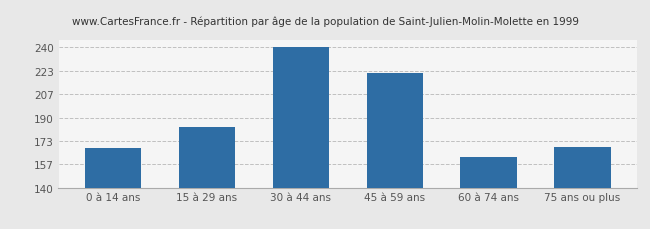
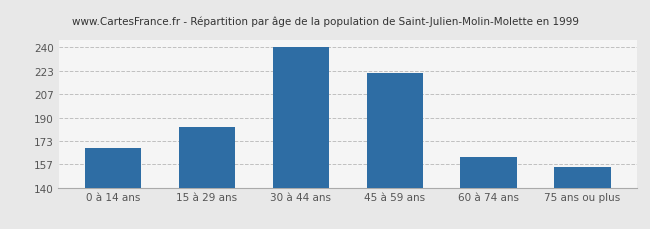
75 ans ou plus: 169 -> 155
